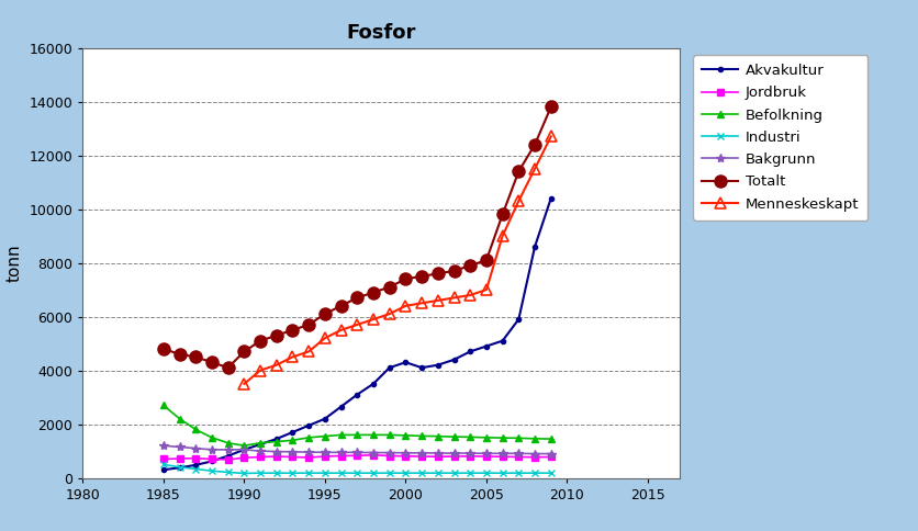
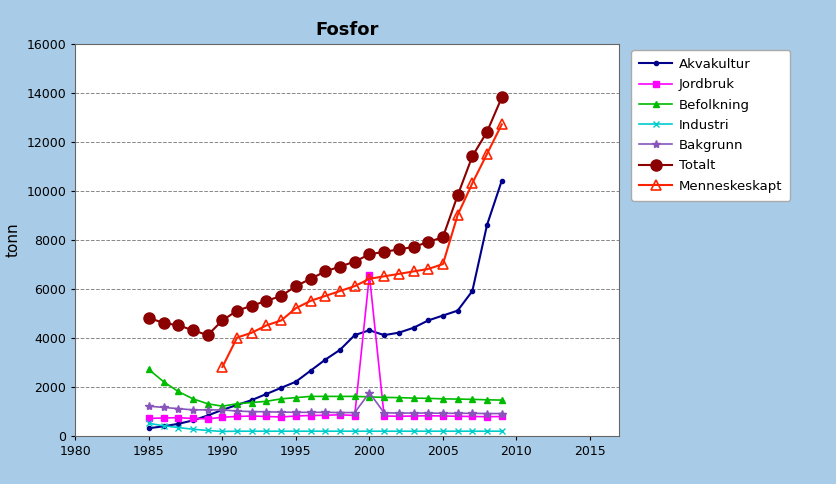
Menneskeskapt/1990: 3500 -> 2800
Jordbruk/2000: 810 -> 6550
Bakgrunn/2000: 930 -> 1750
